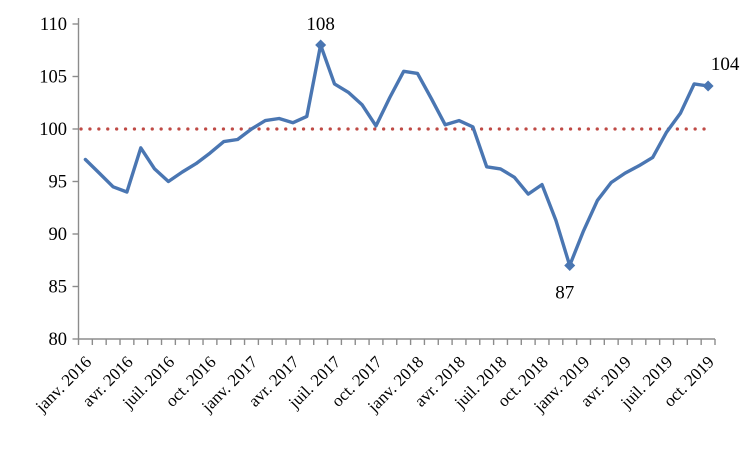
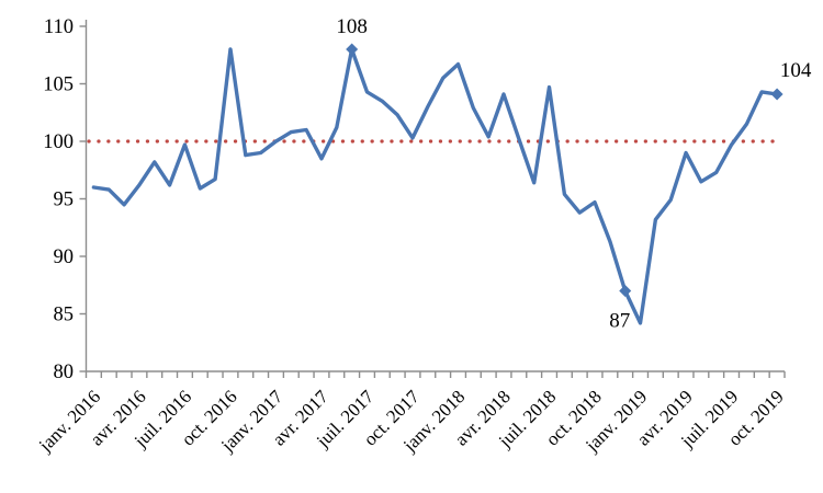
janv. 2016: 97.1 -> 96.0
avr. 2016: 94.0 -> 96.2
juil. 2016: 95.0 -> 99.7
oct. 2016: 97.7 -> 108.0
avr. 2017: 100.6 -> 98.5
janv. 2018: 105.3 -> 106.7
avr. 2018: 100.8 -> 104.1
juil. 2018: 96.2 -> 104.7
janv. 2019: 90.3 -> 84.2
avr. 2019: 95.8 -> 99.0
